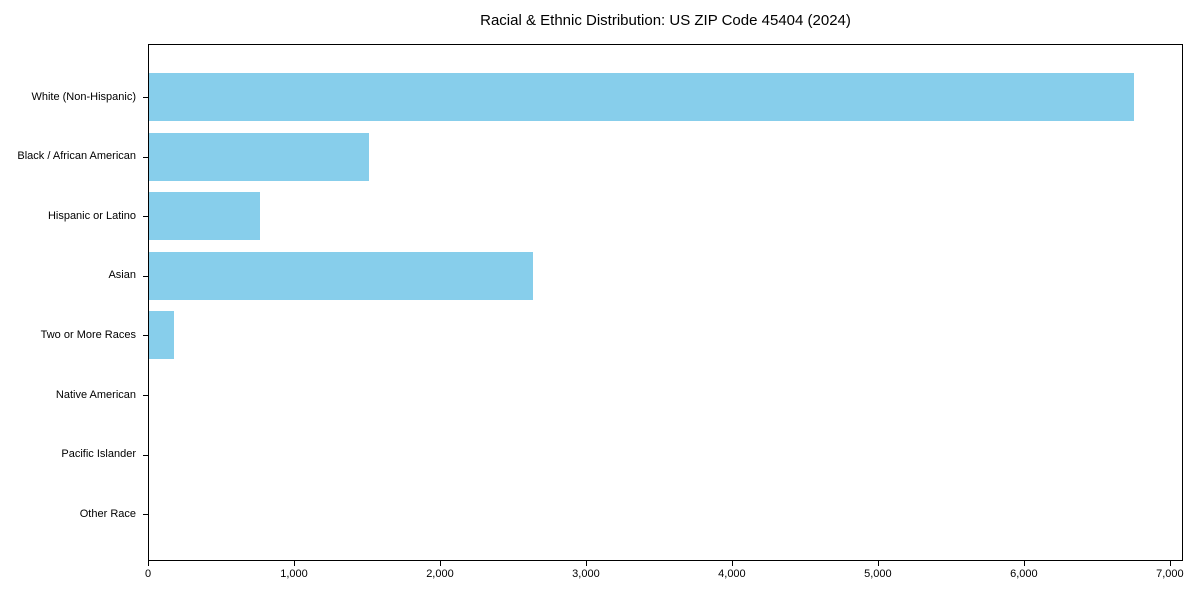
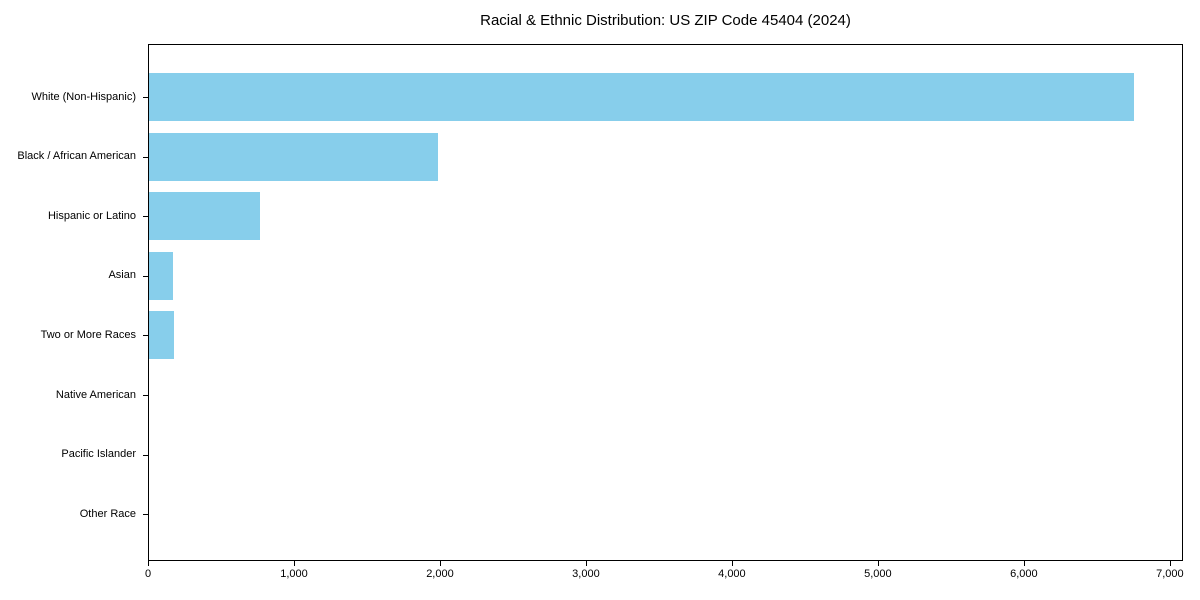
Black / African American: 1510 -> 1980
Asian: 2630 -> 160
